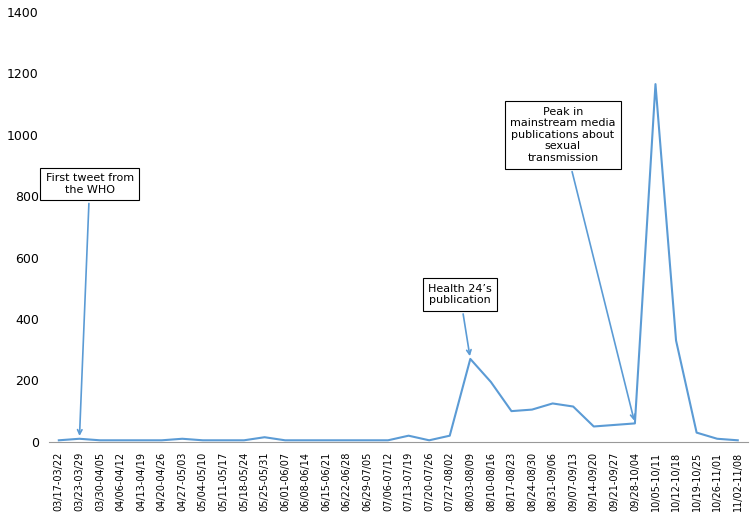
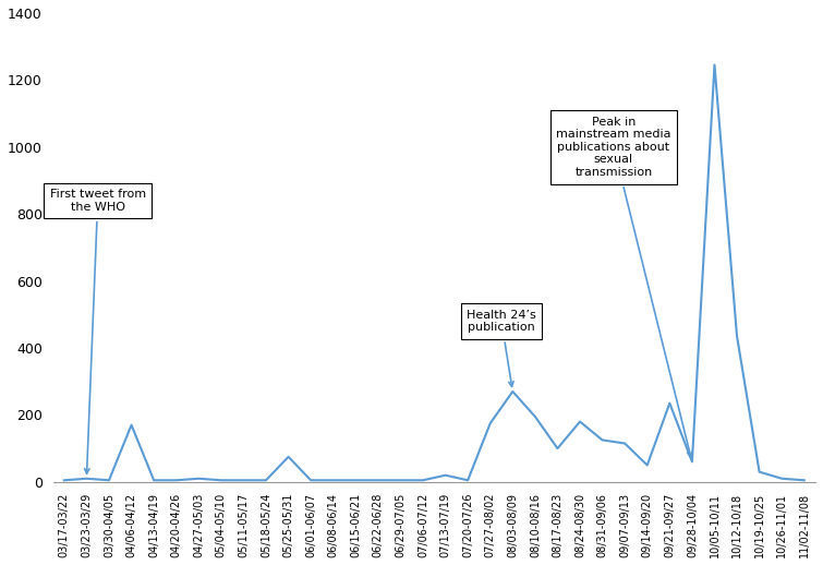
04/06-04/12: 5 -> 170
05/25-05/31: 15 -> 75
07/27-08/02: 20 -> 175
08/24-08/30: 105 -> 180
09/21-09/27: 55 -> 235
10/05-10/11: 1165 -> 1245
10/12-10/18: 330 -> 435
